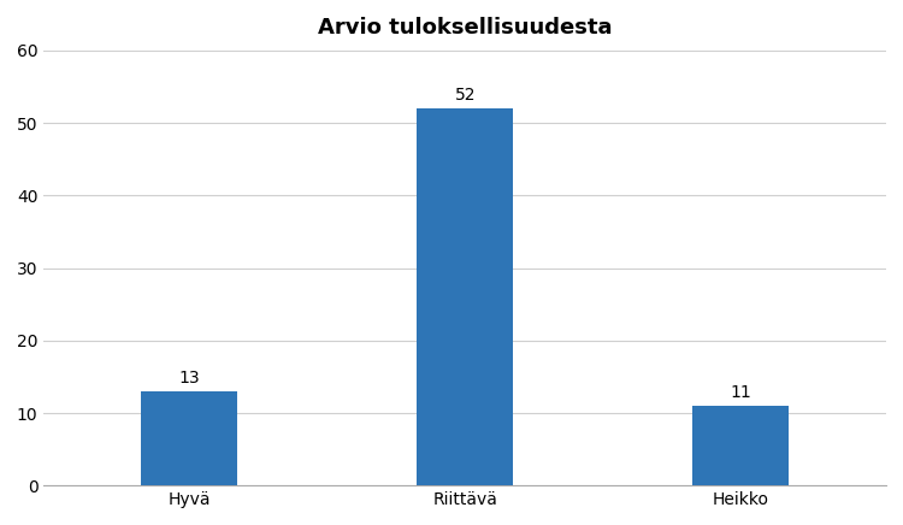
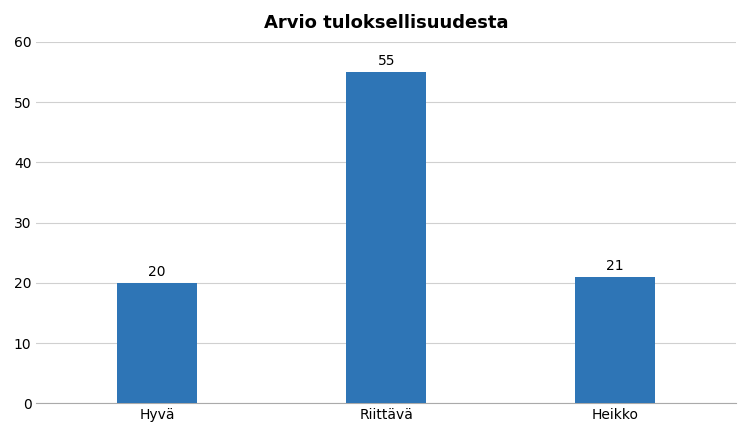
Hyvä: 13 -> 20
Riittävä: 52 -> 55
Heikko: 11 -> 21
